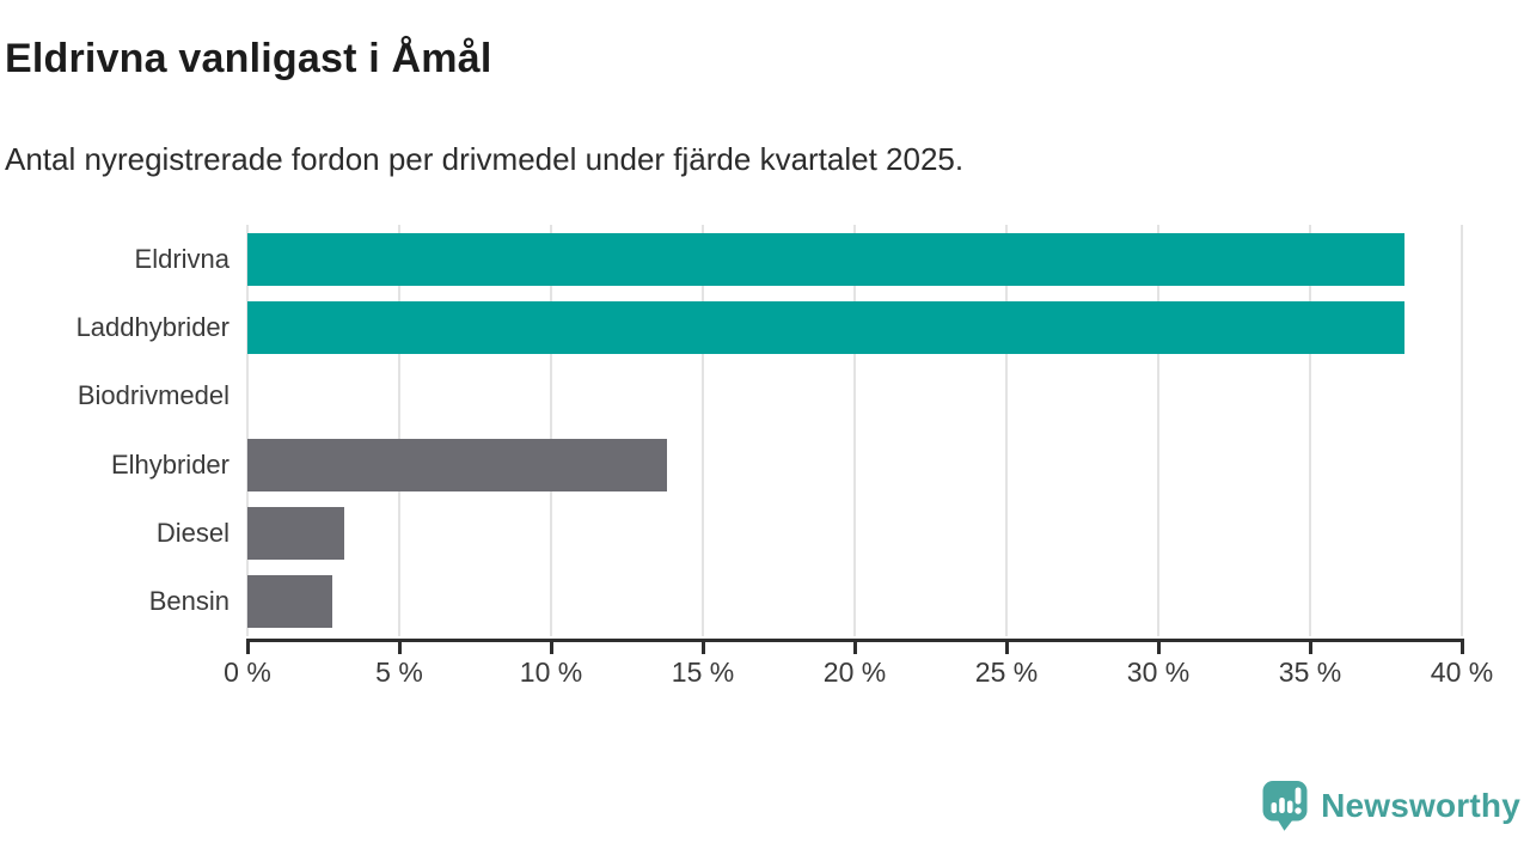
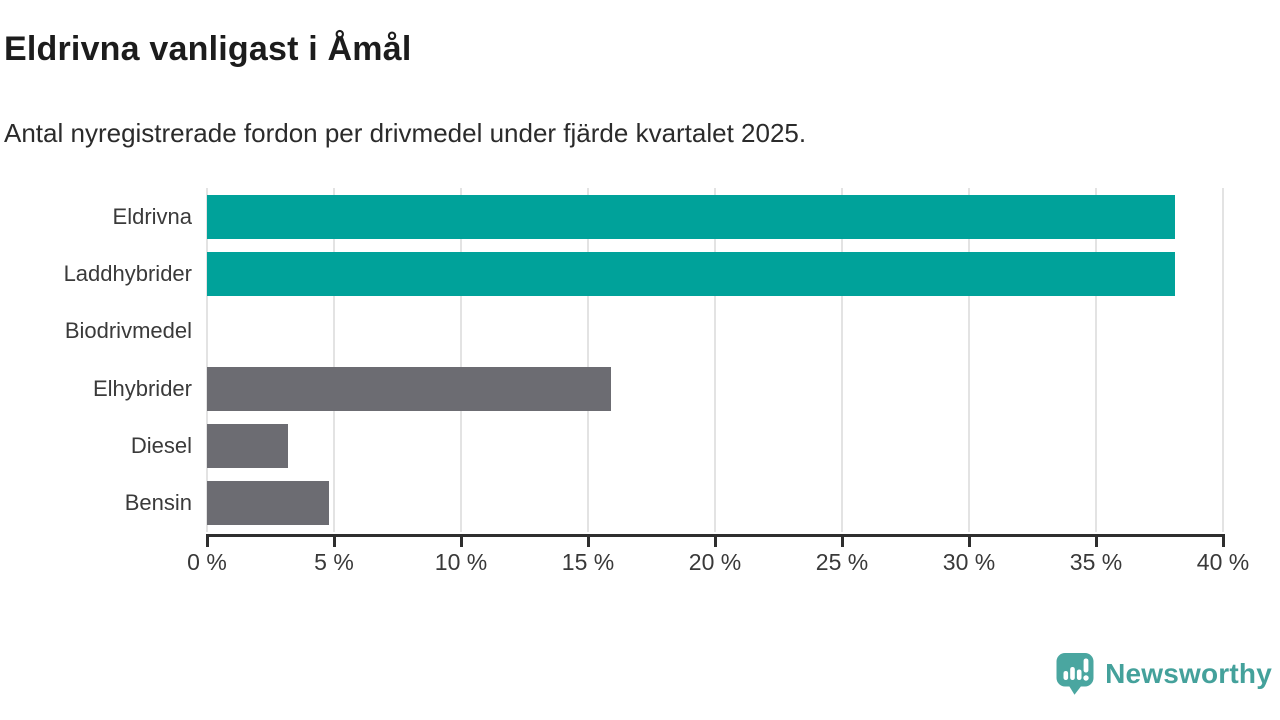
Elhybrider: 13.8% -> 15.9%
Bensin: 2.8% -> 4.8%
